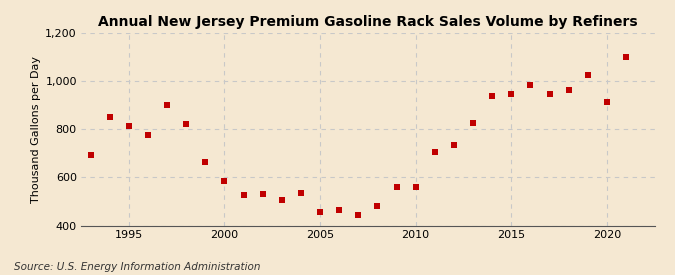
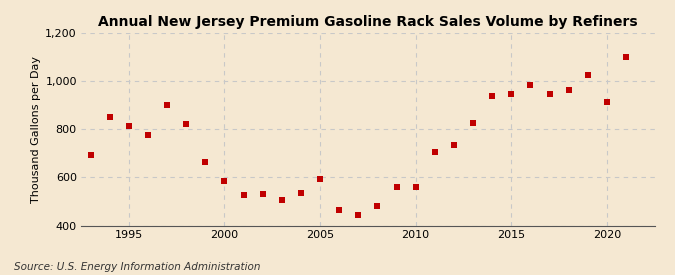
2005: 455 -> 595
